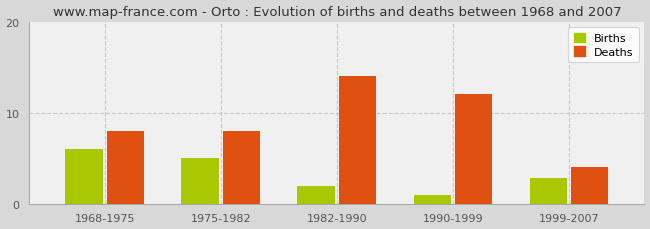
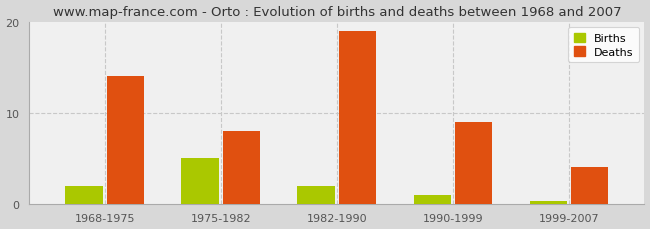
Births/1968-1975: 6.0 -> 2.0
Deaths/1968-1975: 8 -> 14
Deaths/1982-1990: 14 -> 19
Deaths/1990-1999: 12 -> 9
Births/1999-2007: 2.8 -> 0.3
